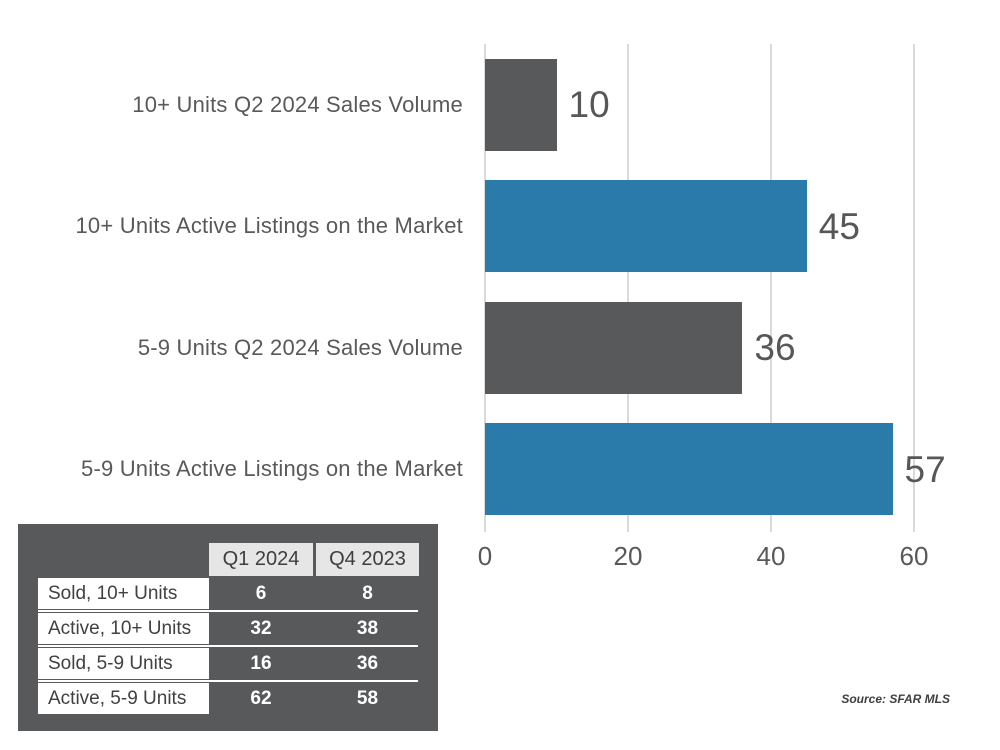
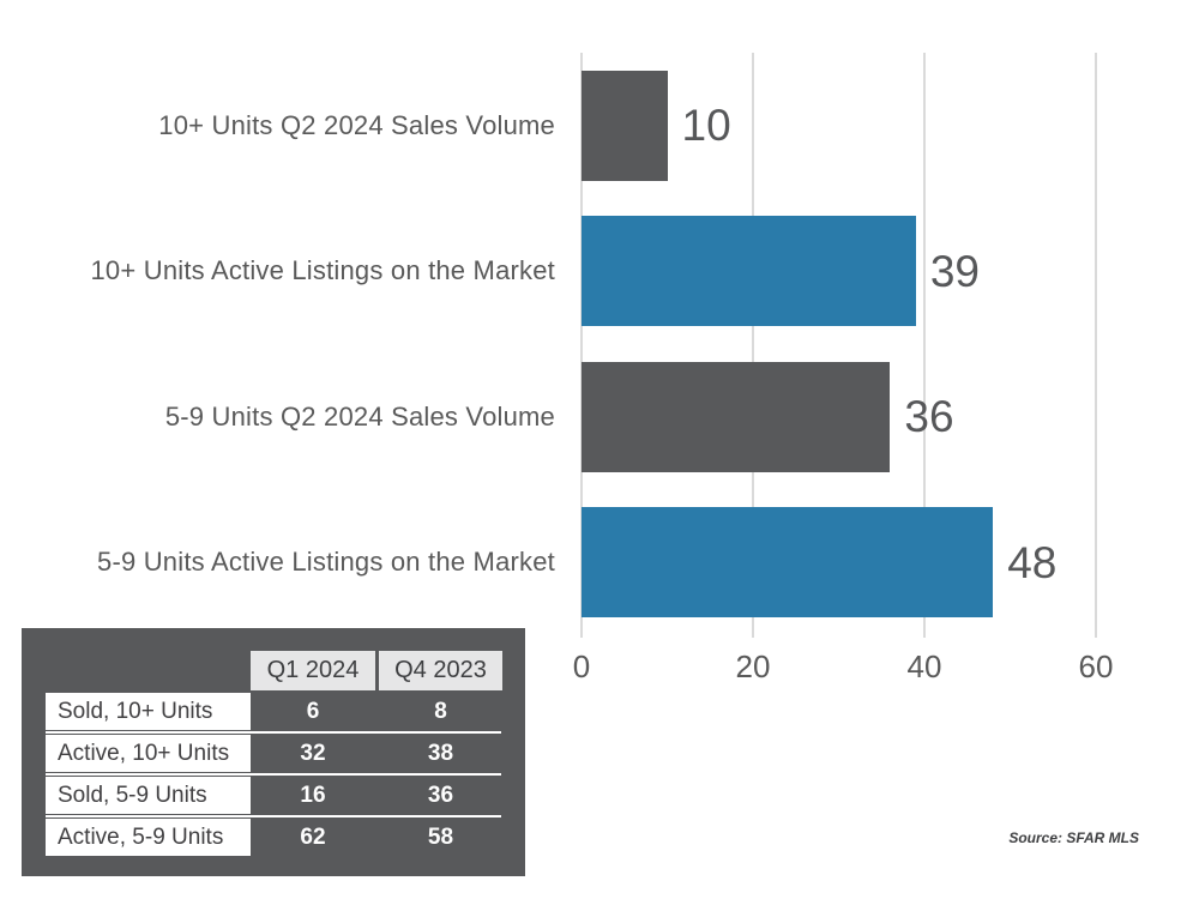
10+ Units Active Listings on the Market: 45 -> 39
5-9 Units Active Listings on the Market: 57 -> 48
